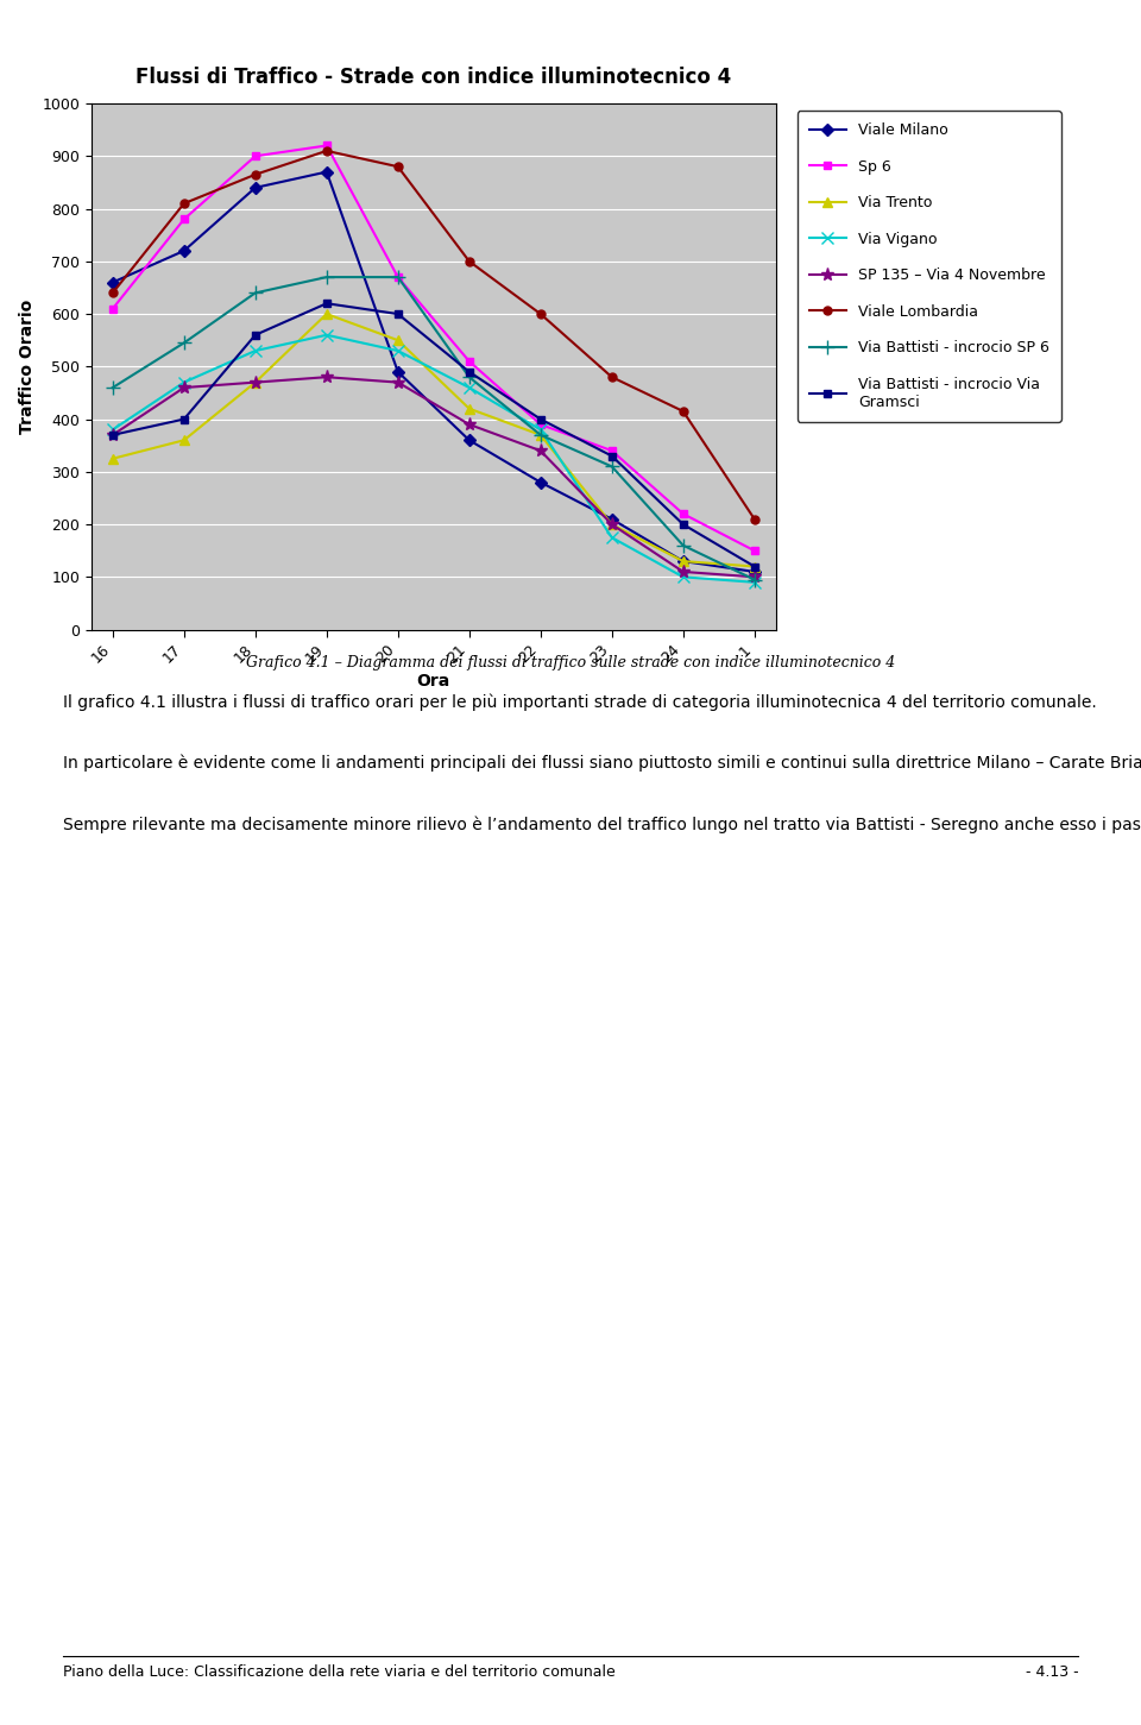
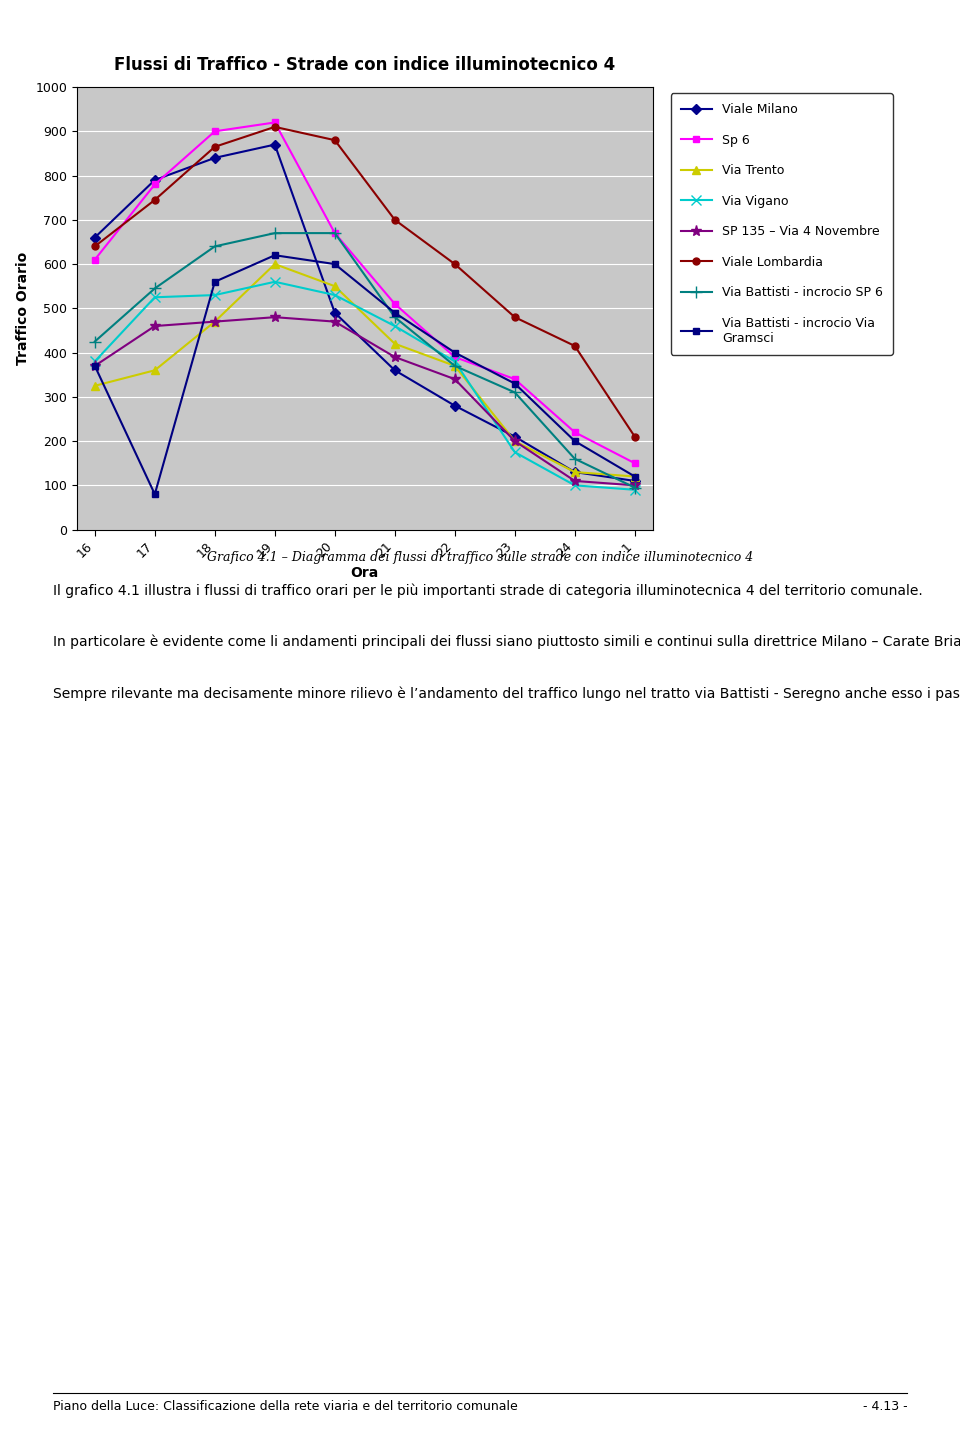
Via Battisti - incrocio SP 6/16: 460 -> 425
Viale Milano/17: 720 -> 790
Via Vigano/17: 470 -> 525
Viale Lombardia/17: 810 -> 745
Via Battisti - incrocio Via Gramsci/17: 400 -> 80
